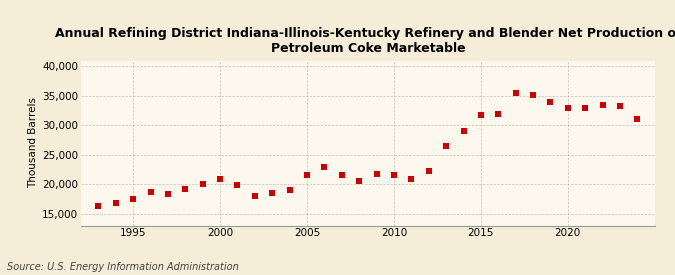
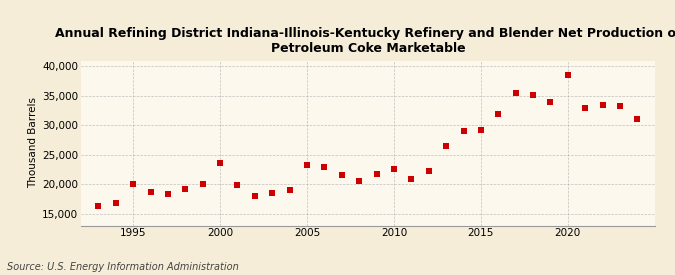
1995: 17,500 -> 20,000
2000: 20,900 -> 23,600
2005: 21,500 -> 23,200
2010: 21,500 -> 22,600
2015: 31,800 -> 29,200
2020: 32,900 -> 38,600
